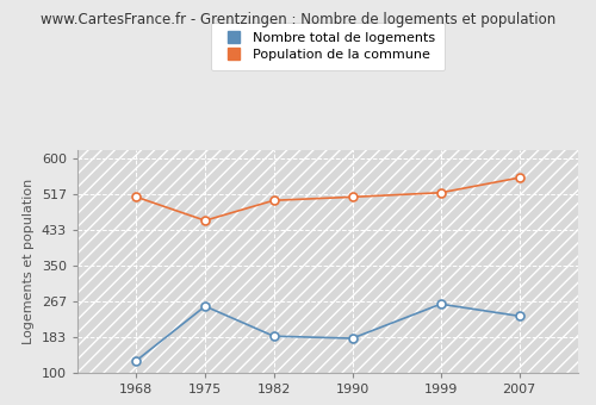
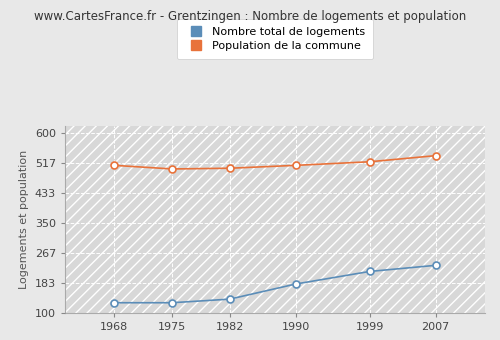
Nombre total de logements/1975: 255 -> 128
Population de la commune/1975: 455 -> 500
Nombre total de logements/1982: 185 -> 138
Nombre total de logements/1999: 260 -> 215
Population de la commune/2007: 555 -> 537
